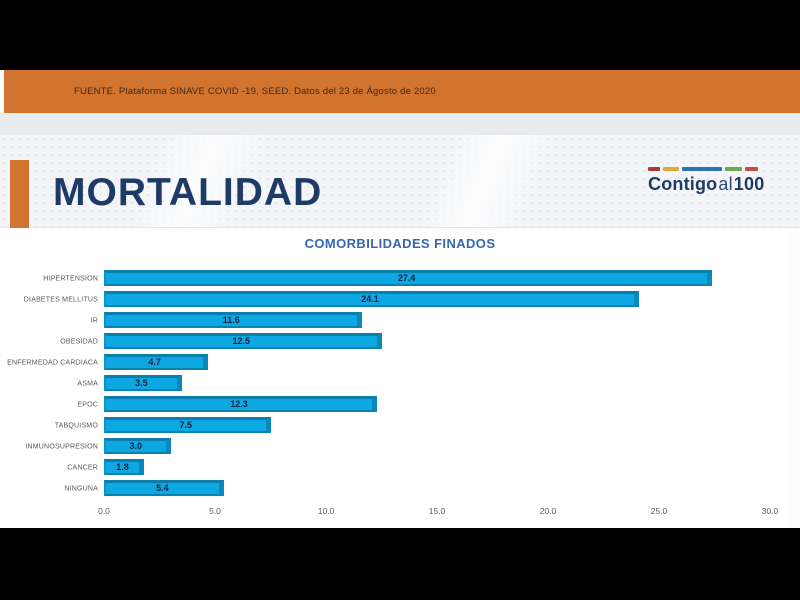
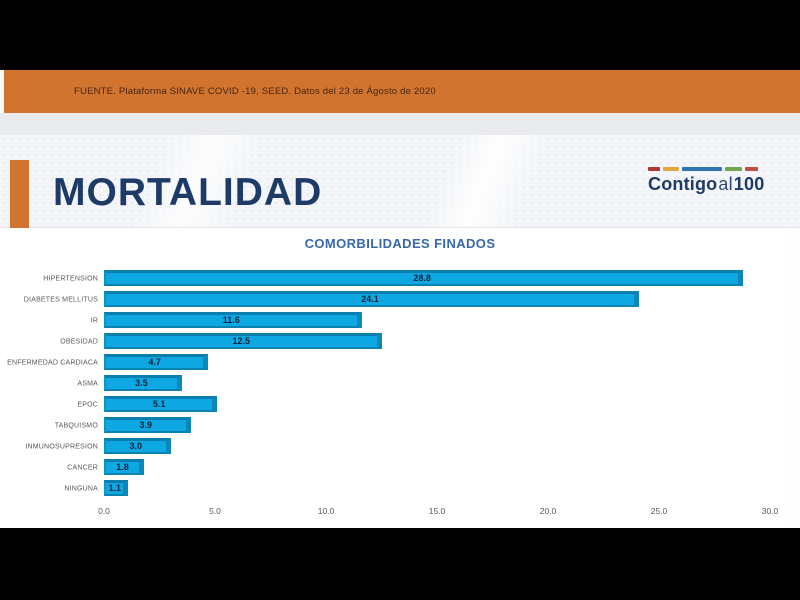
HIPERTENSION: 27.4 -> 28.8
EPOC: 12.3 -> 5.1
TABQUISMO: 7.5 -> 3.9
NINGUNA: 5.4 -> 1.1
